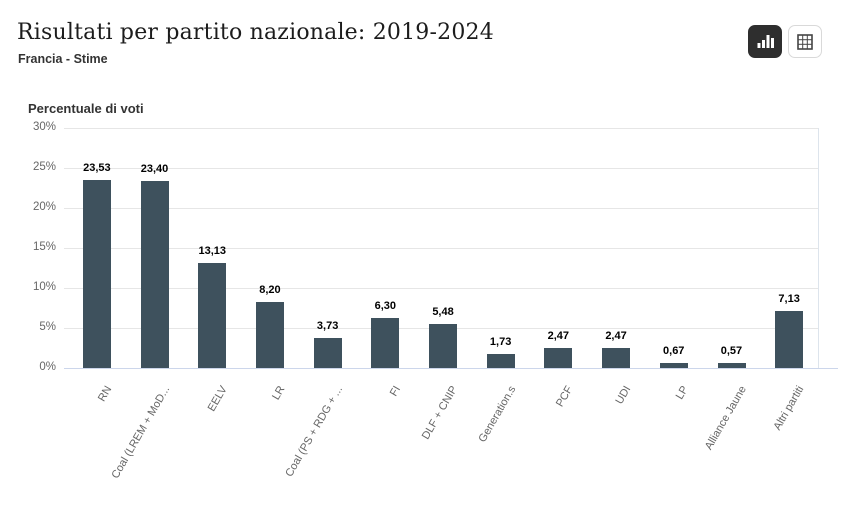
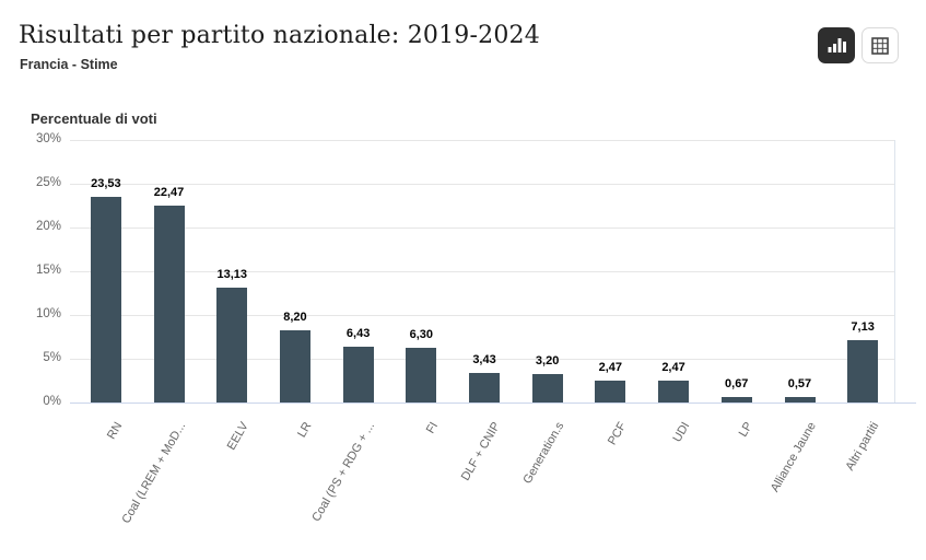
Coal (LREM + MoD...: 23,40 -> 22,47
Coal (PS + RDG + ...: 3,73 -> 6,43
DLF + CNIP: 5,48 -> 3,43
Generation.s: 1,73 -> 3,20
